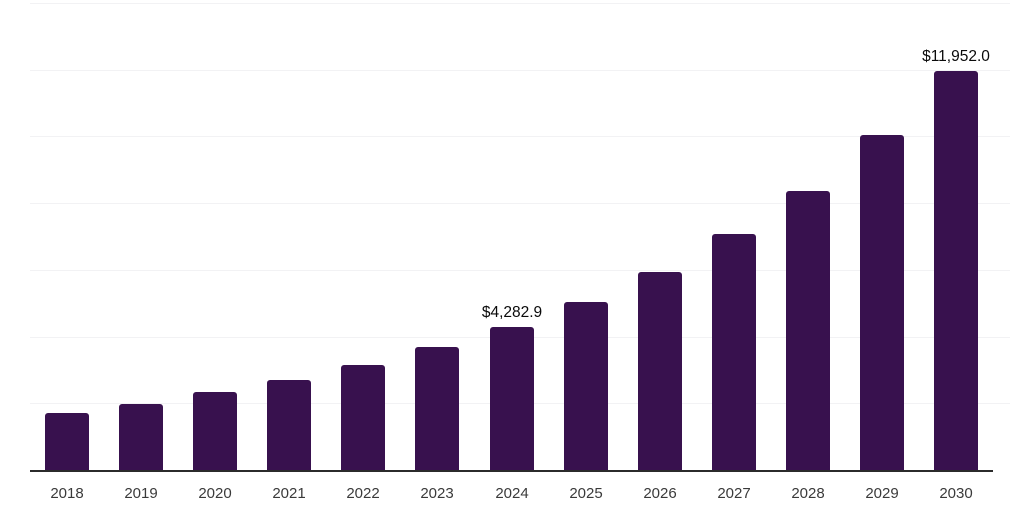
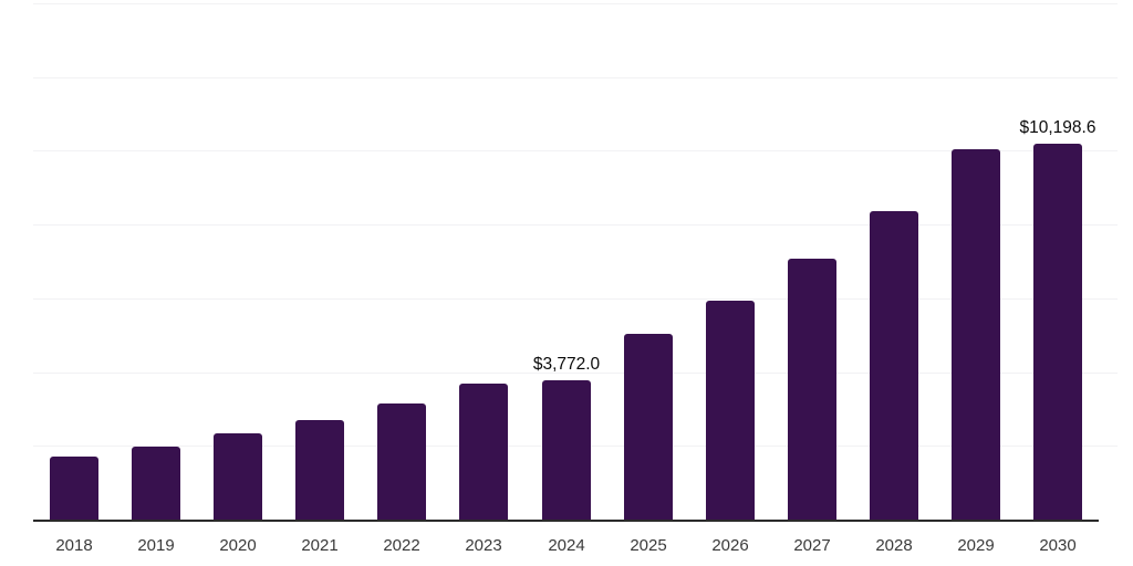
2024: $4,282.9 -> $3,772.0
2030: $11,952.0 -> $10,198.6
